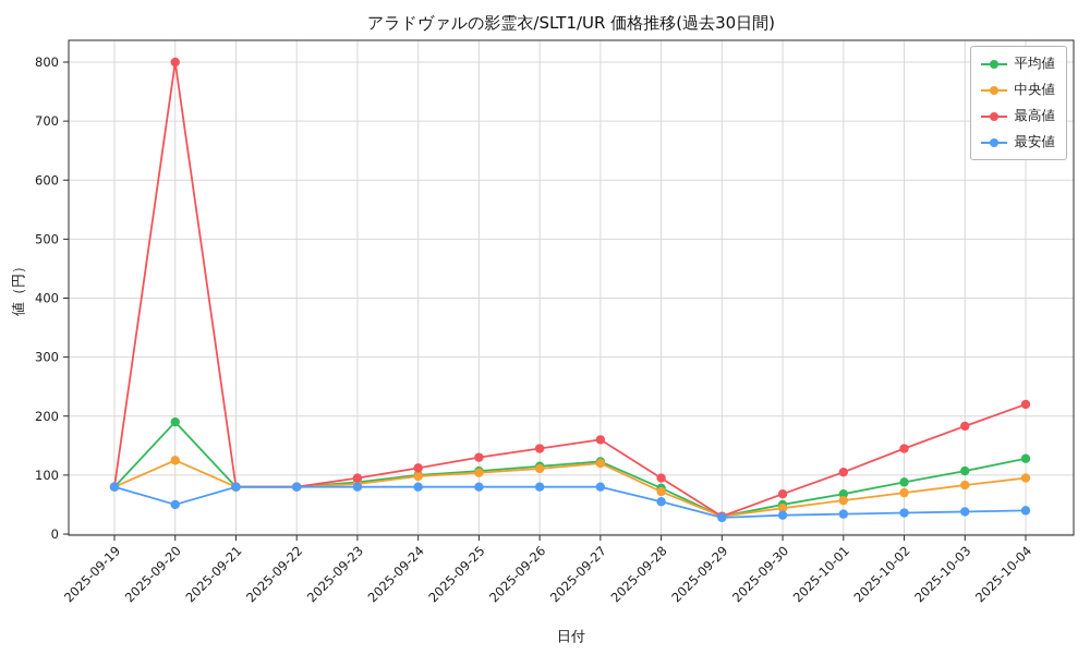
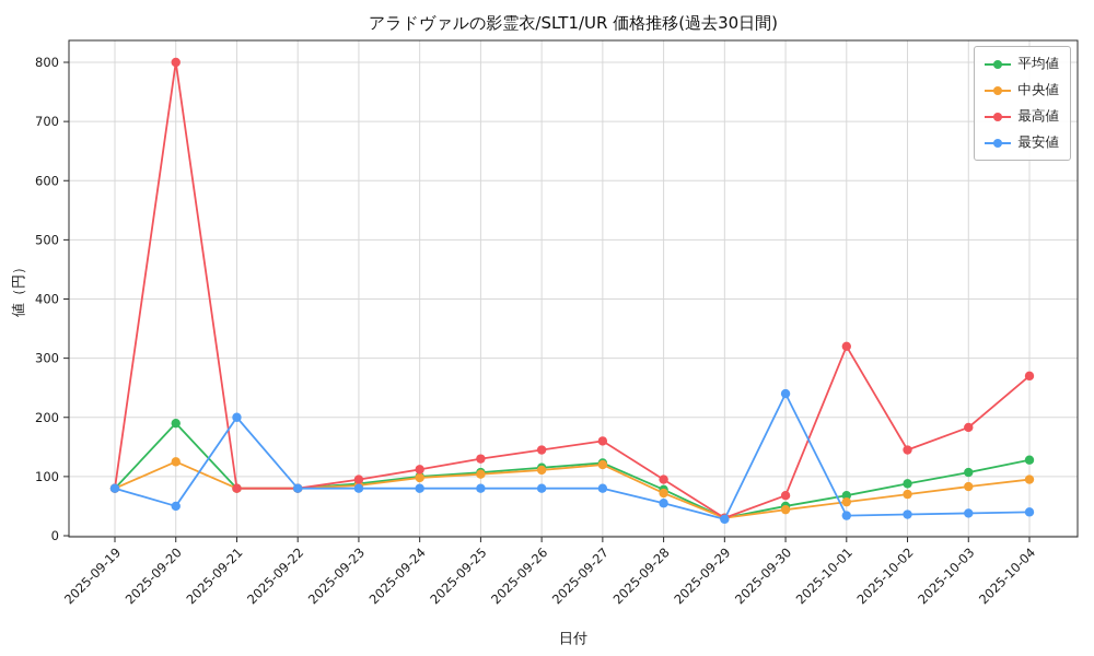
最安値/2025-09-21: 80 -> 200
最安値/2025-09-30: 30 -> 240
最高値/2025-10-01: 100 -> 320
最高値/2025-10-04: 220 -> 270
